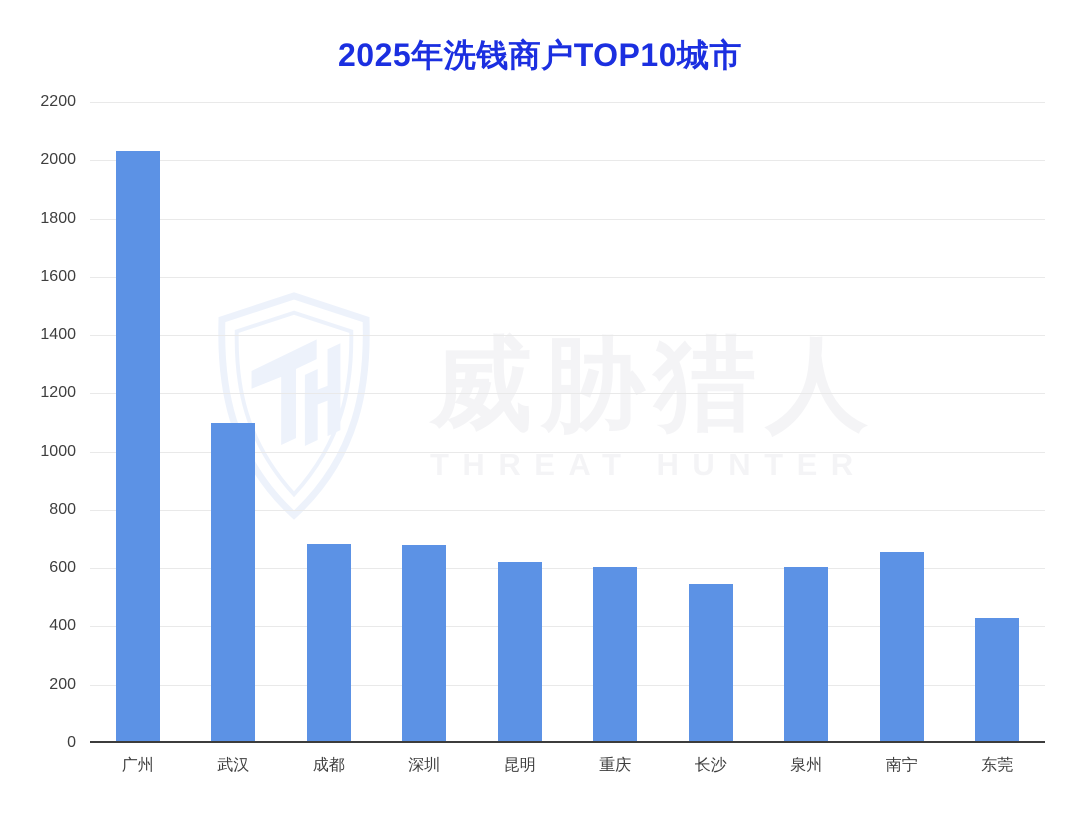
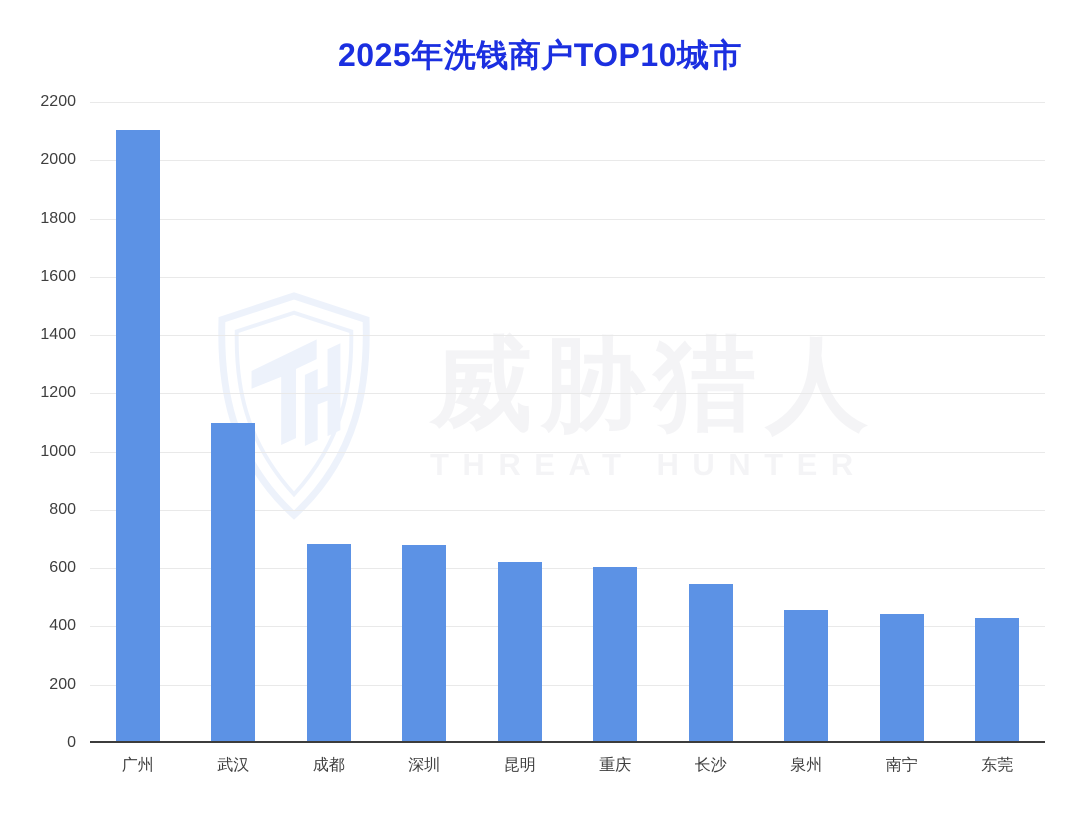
广州: 2030 -> 2100
泉州: 600 -> 450
南宁: 650 -> 440
